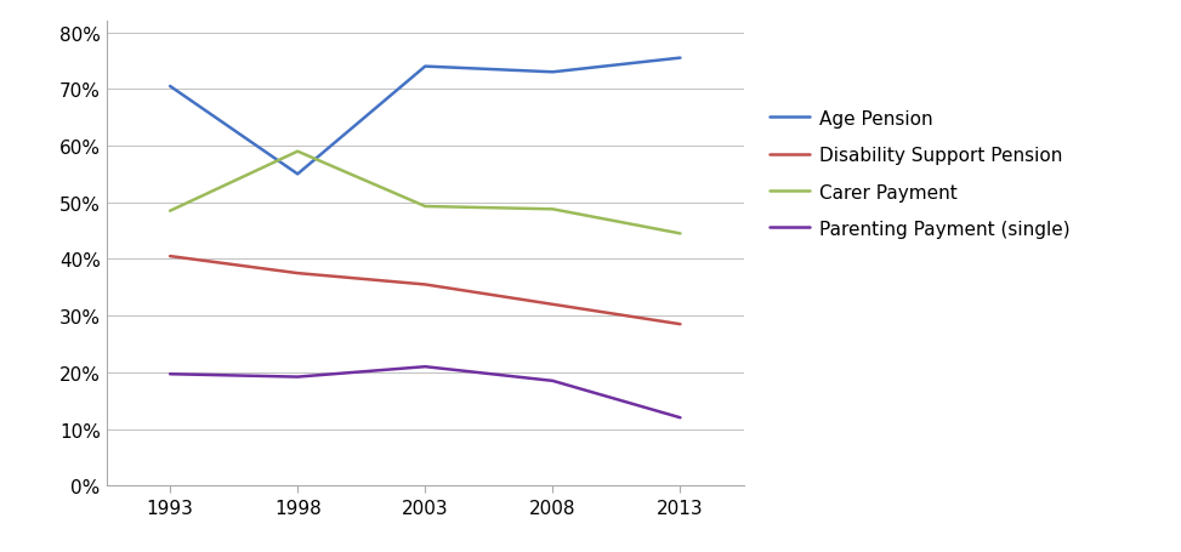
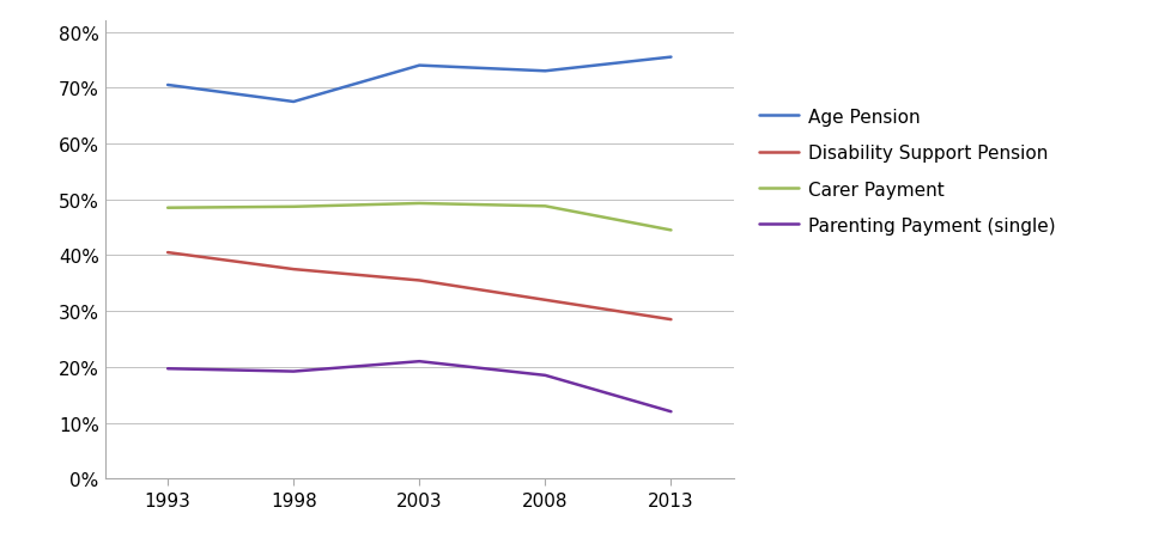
Age Pension/1998: 55.0% -> 67.5%
Carer Payment/1998: 59.0% -> 48.7%
